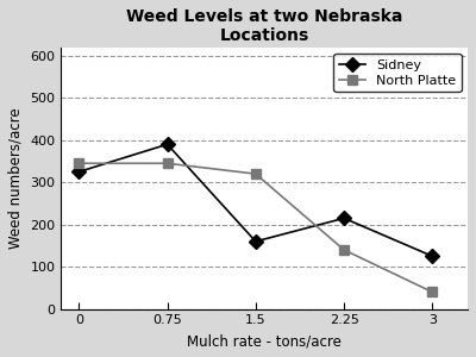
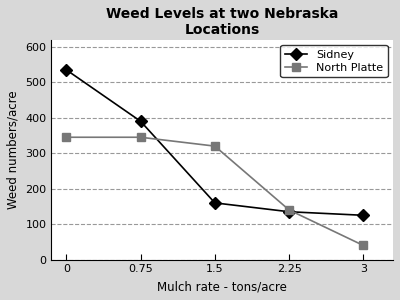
Sidney/0: 325 -> 535
Sidney/2.25: 215 -> 135
